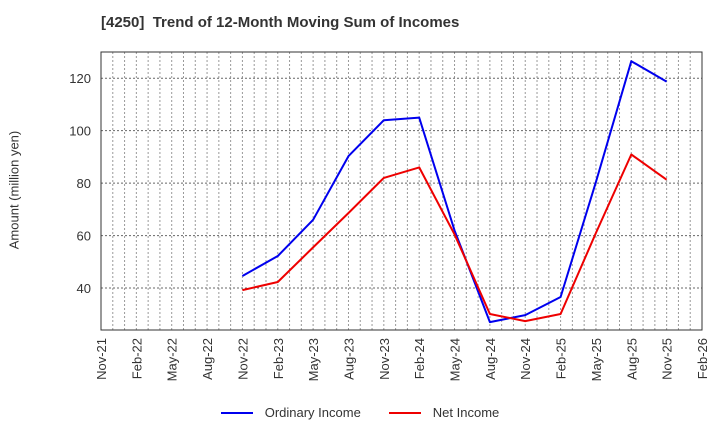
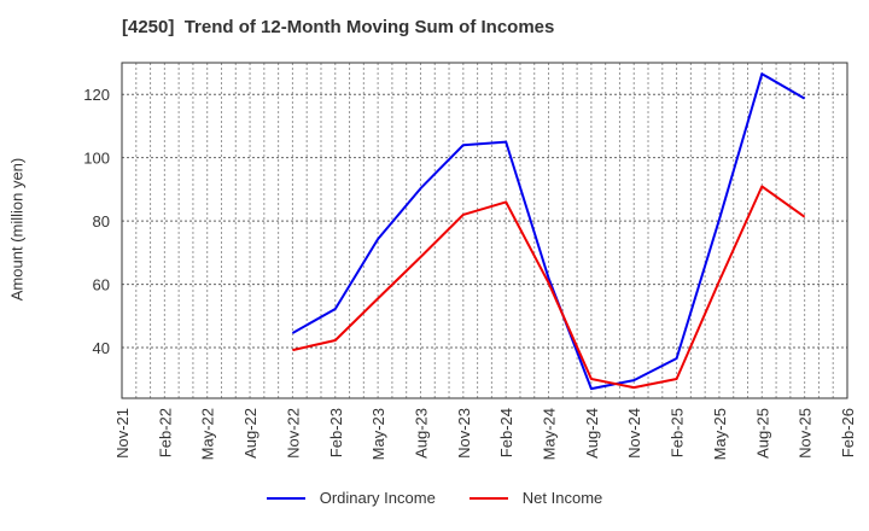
Ordinary Income/May-23: 66 -> 74
